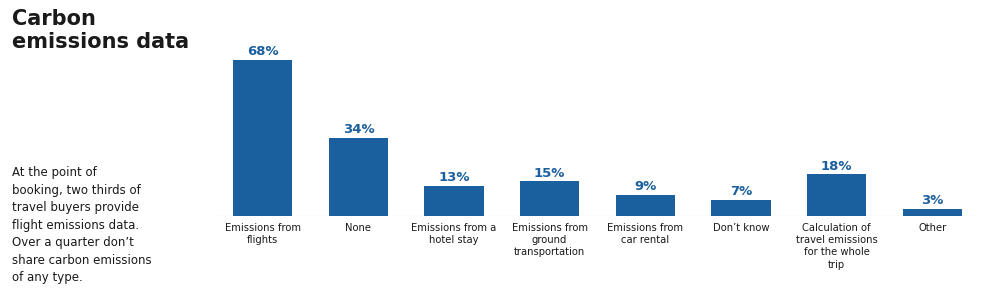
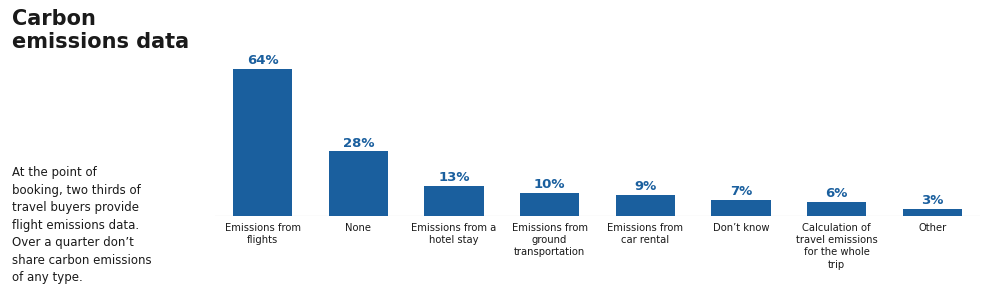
Emissions from flights: 68% -> 64%
None: 34% -> 28%
Emissions from ground transportation: 15% -> 10%
Calculation of travel emissions for the whole trip: 18% -> 6%
